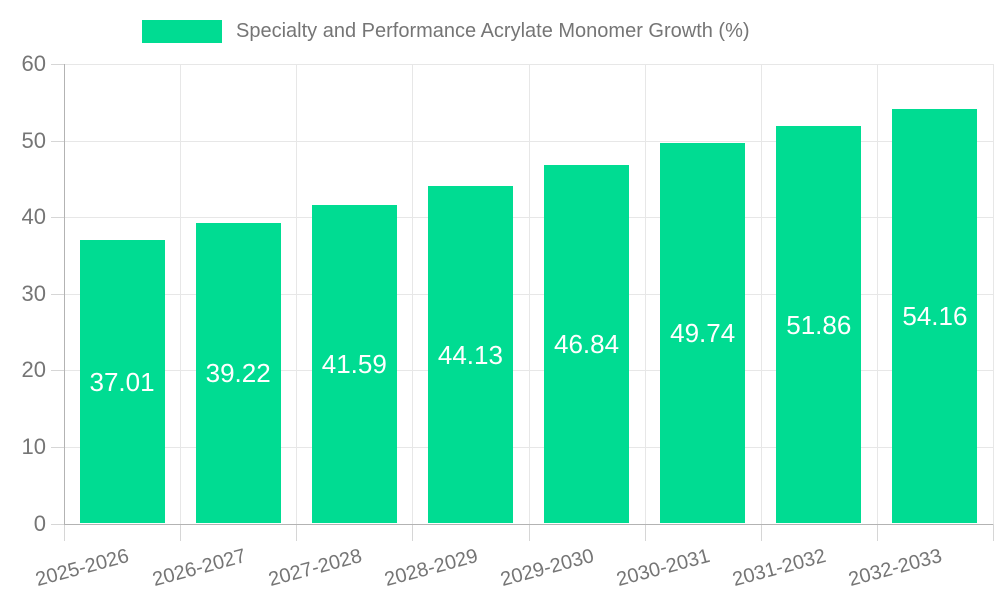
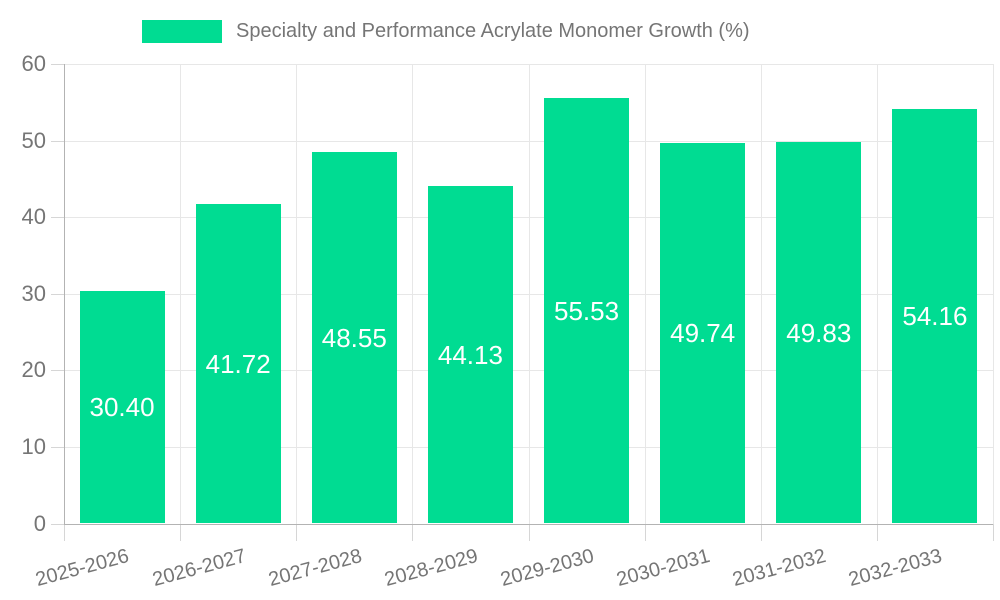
2025-2026: 37.01 -> 30.40
2026-2027: 39.22 -> 41.72
2027-2028: 41.59 -> 48.55
2029-2030: 46.84 -> 55.53
2031-2032: 51.86 -> 49.83
